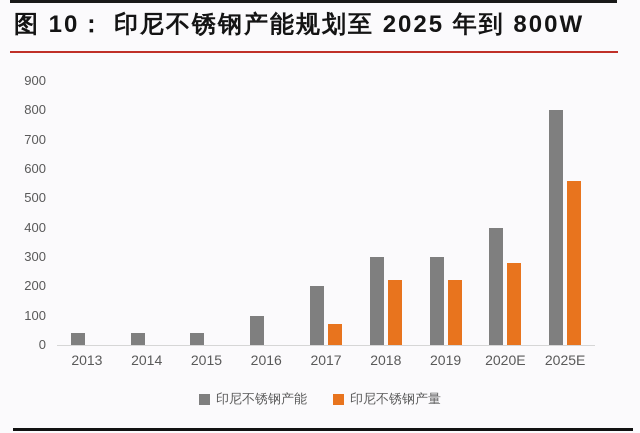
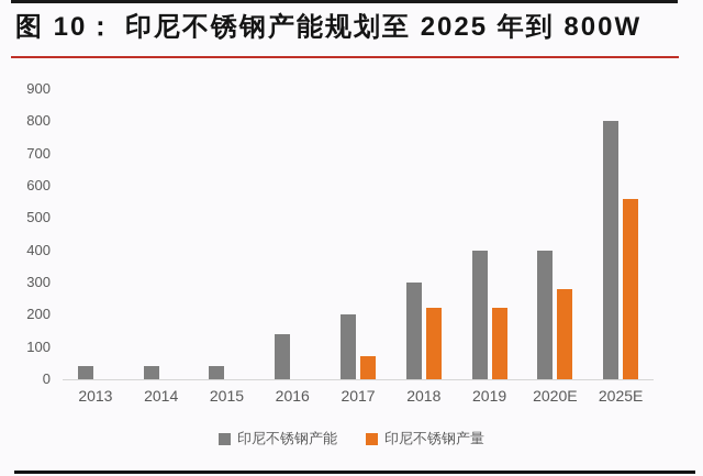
印尼不锈钢产能/2016: 100 -> 140
印尼不锈钢产能/2019: 300 -> 400
